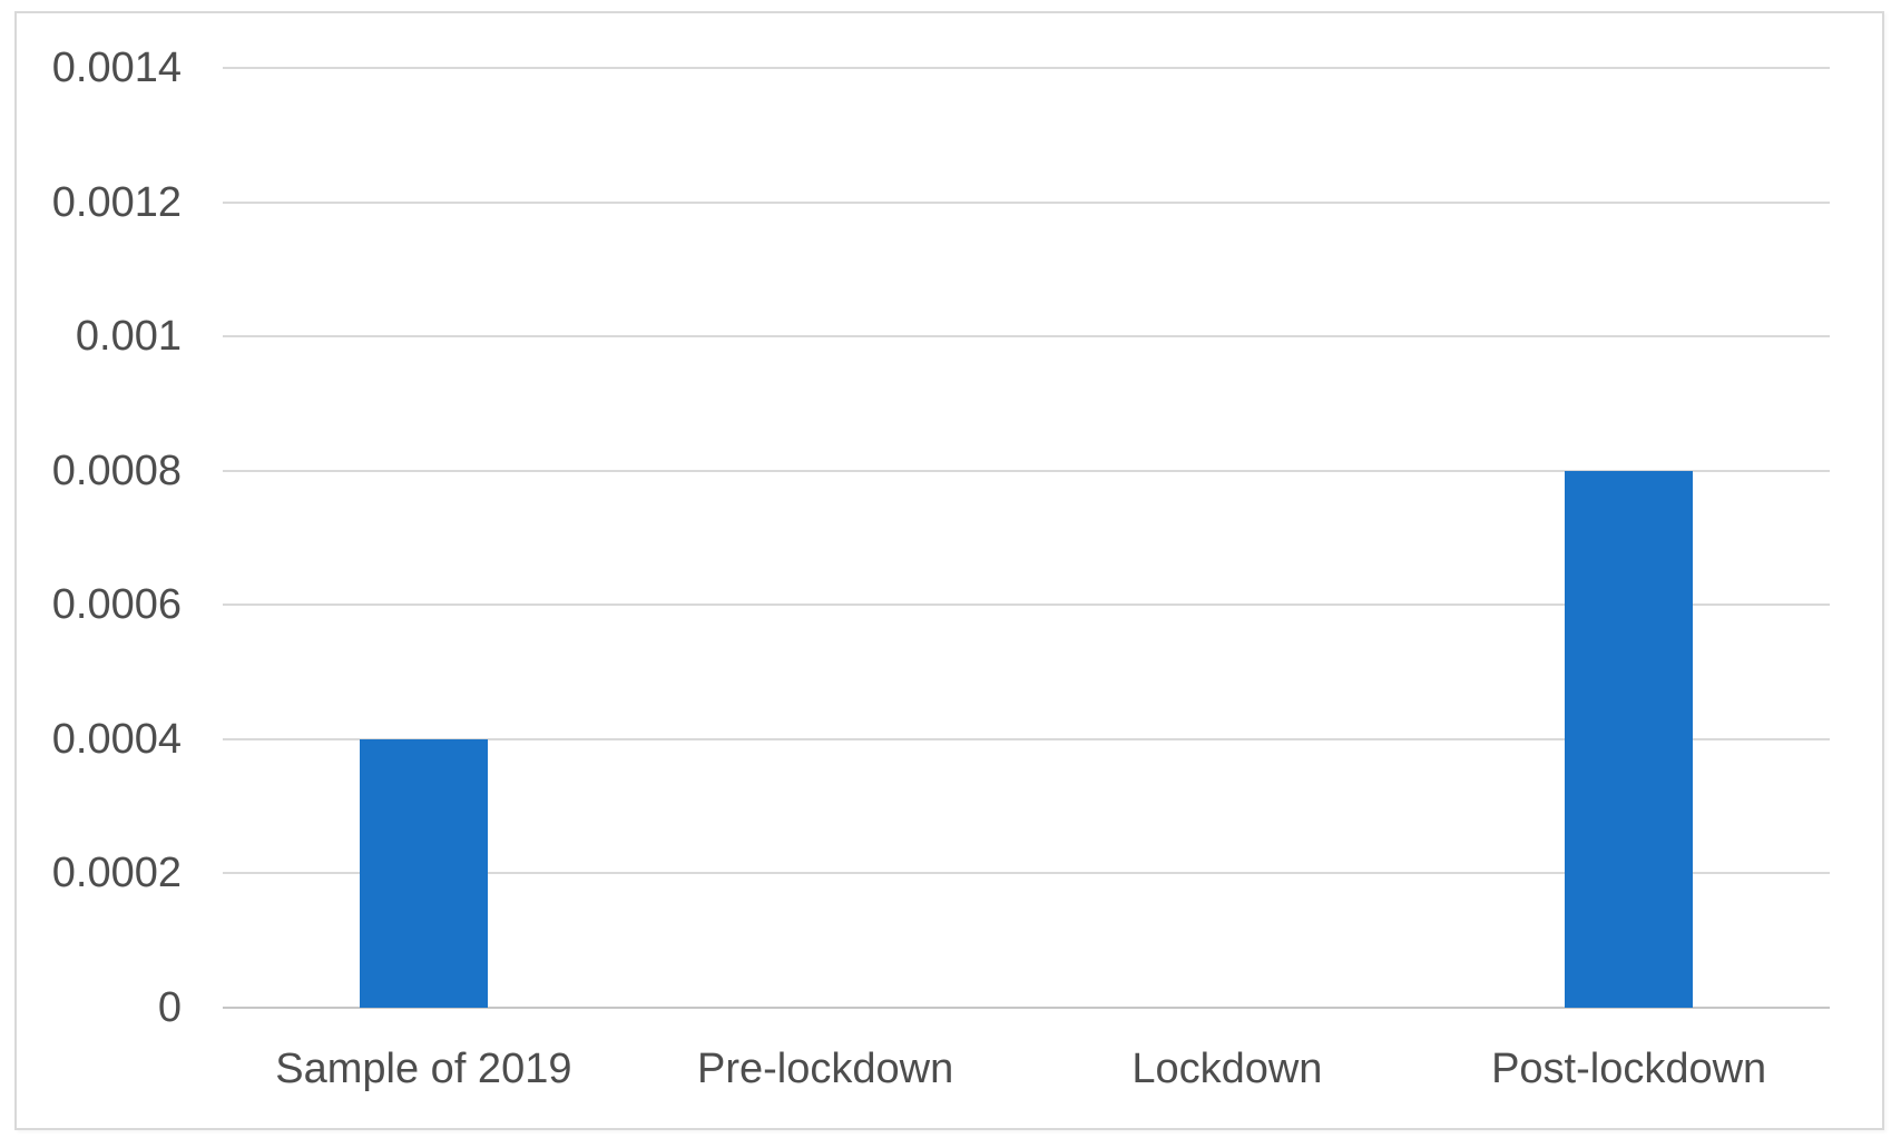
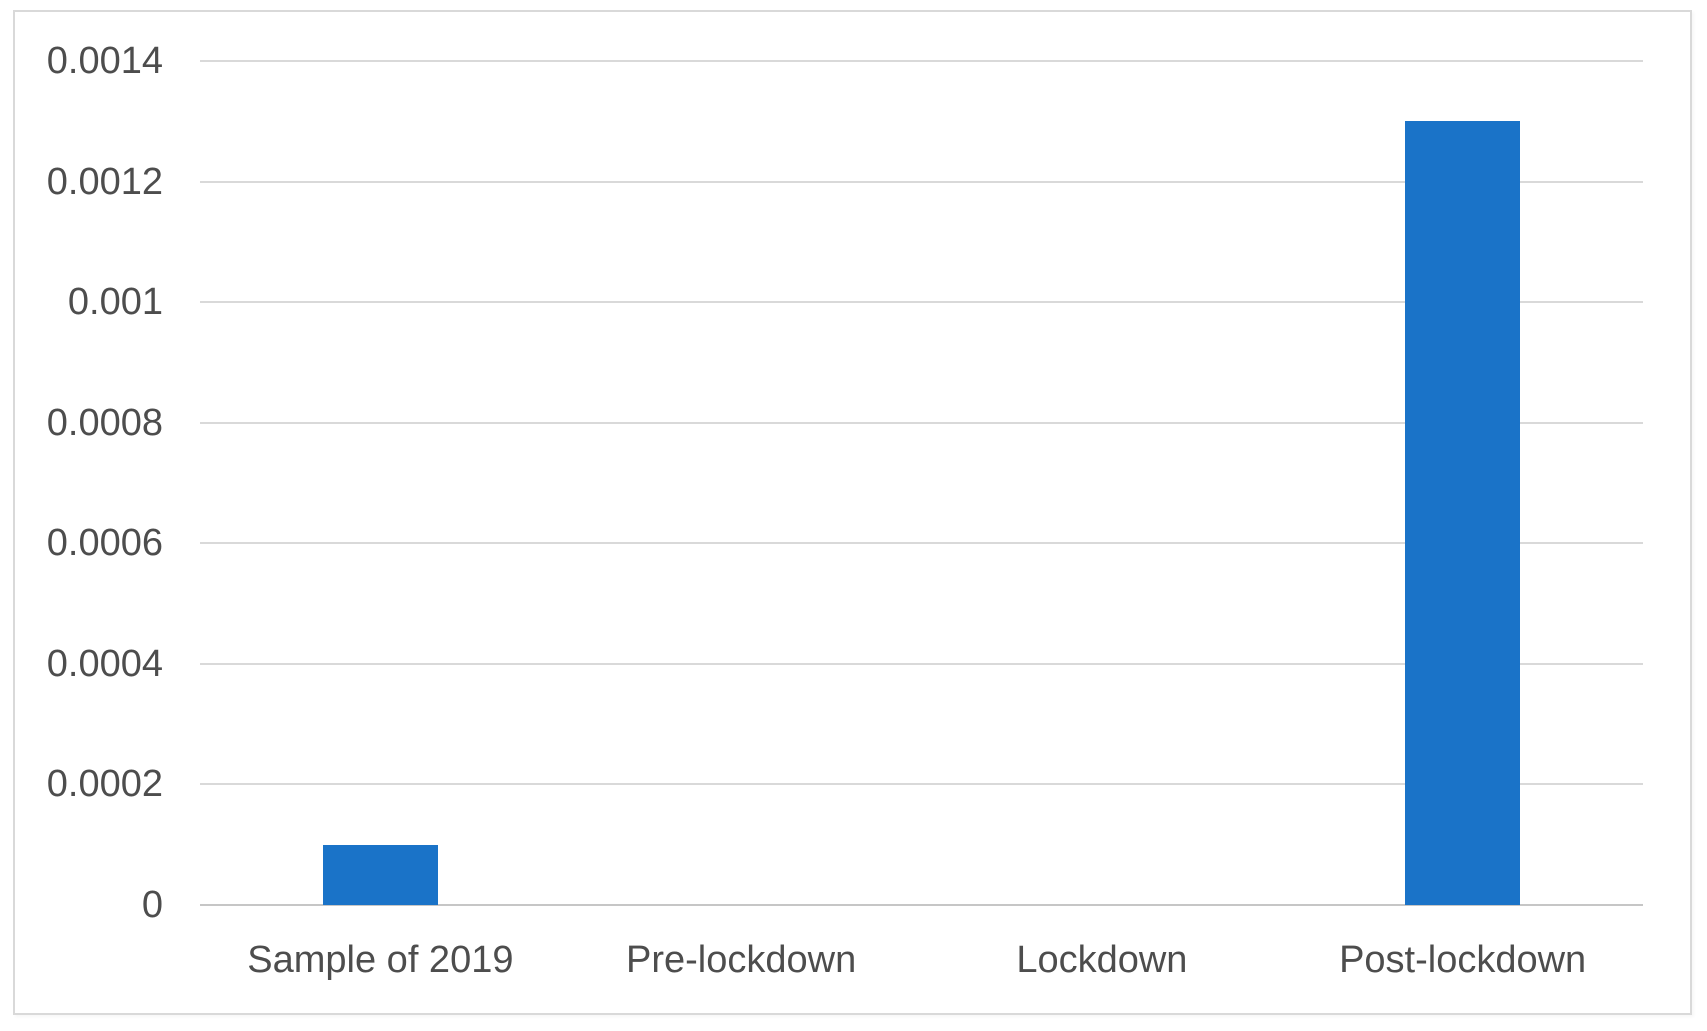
Sample of 2019: 0.0004 -> 0.0001
Post-lockdown: 0.0008 -> 0.0013
